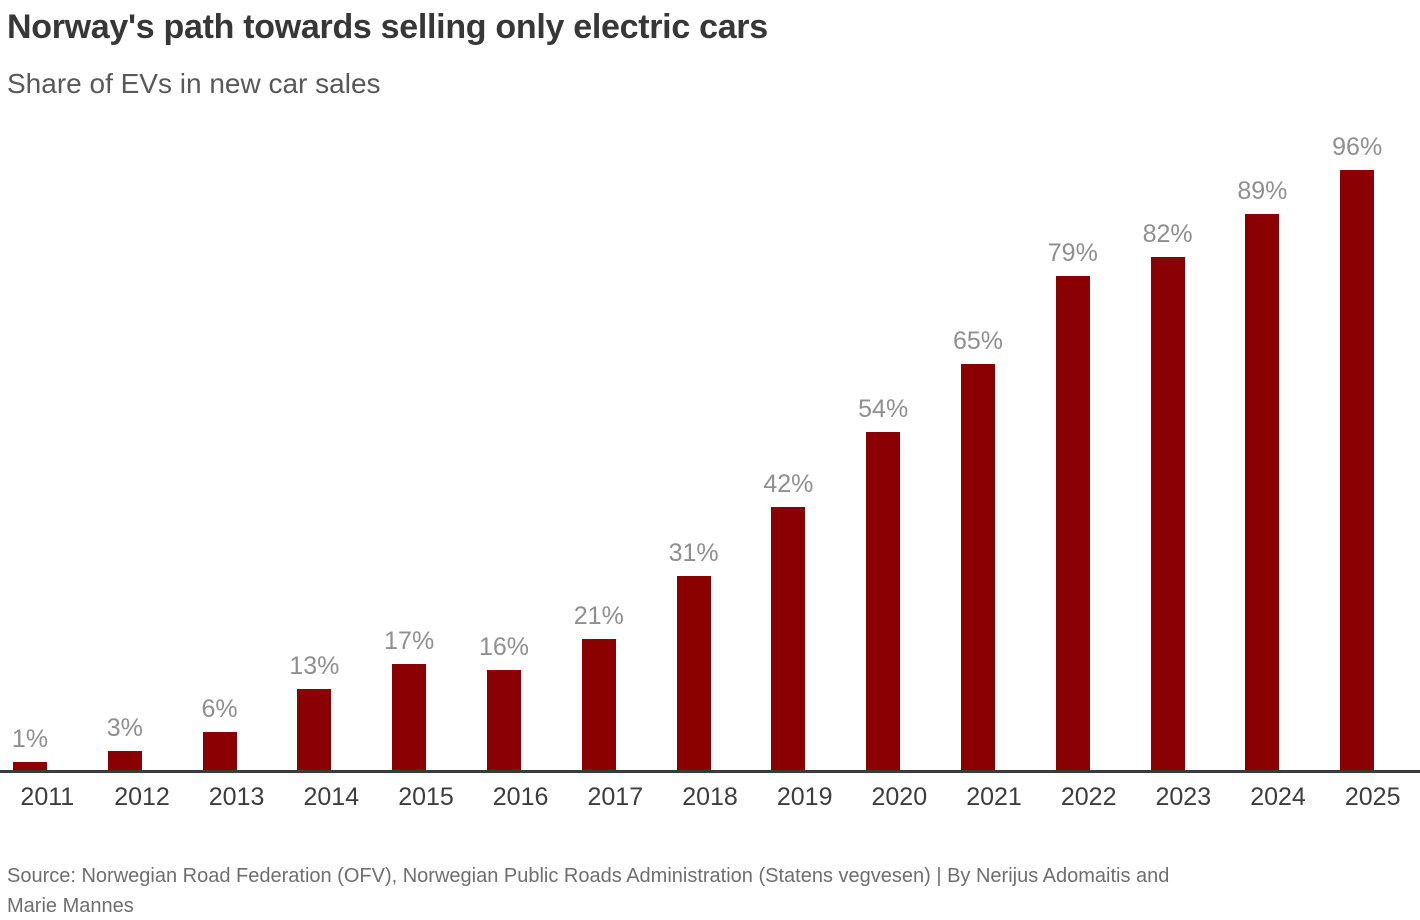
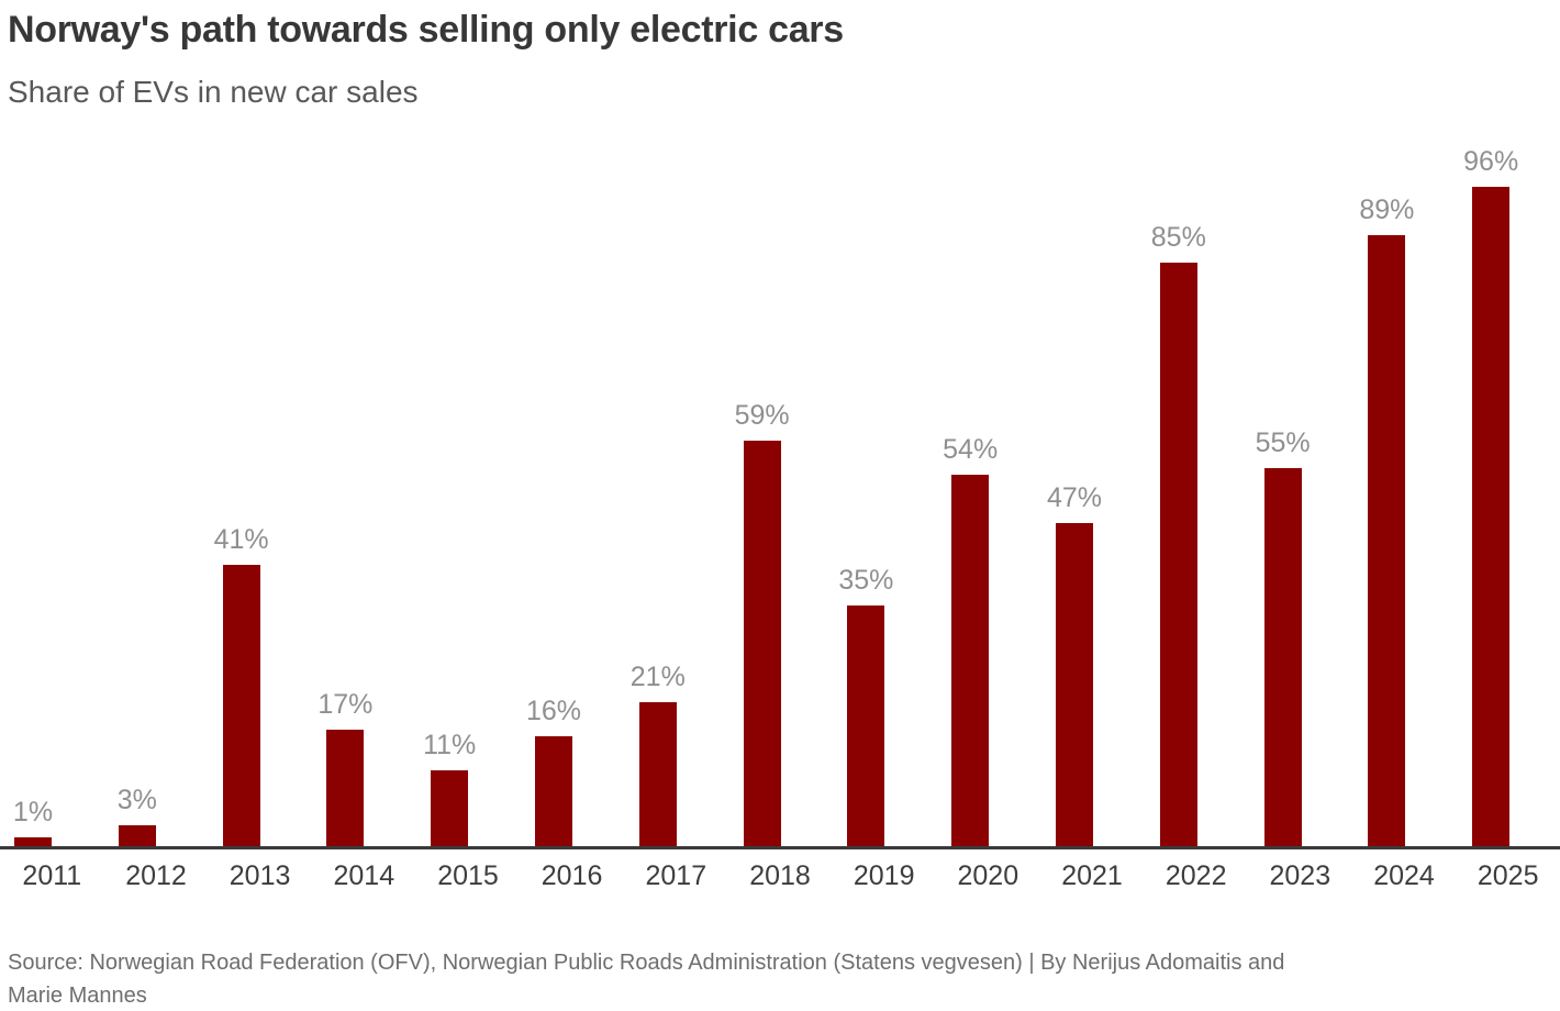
2013: 6% -> 41%
2014: 13% -> 17%
2015: 17% -> 11%
2018: 31% -> 59%
2019: 42% -> 35%
2021: 65% -> 47%
2022: 79% -> 85%
2023: 82% -> 55%
